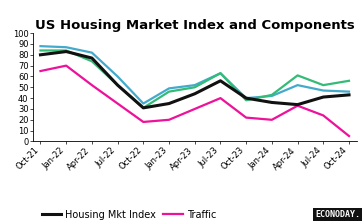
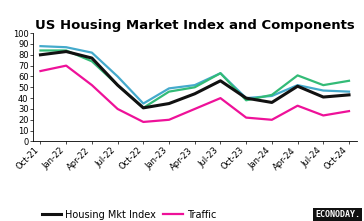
Traffic/Jul-22: 35 -> 30
Housing Mkt Index/Apr-24: 34 -> 51
Traffic/Oct-24: 5 -> 28
